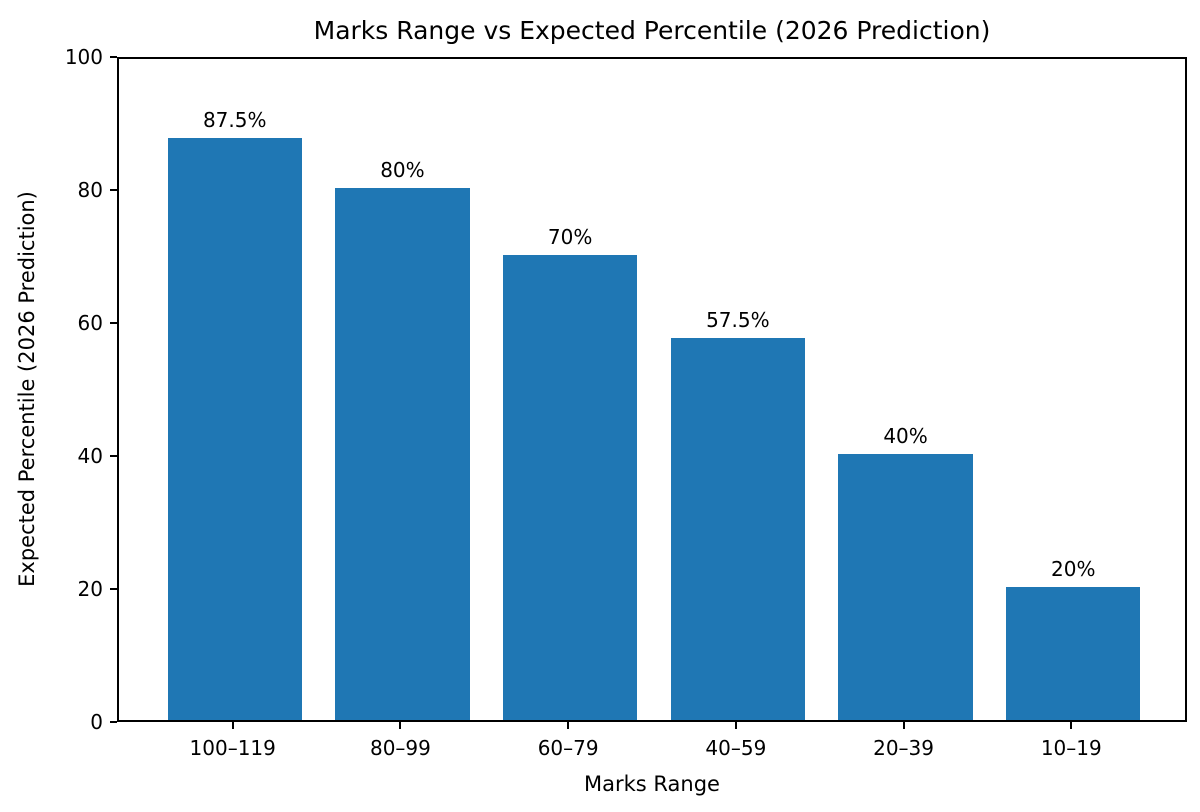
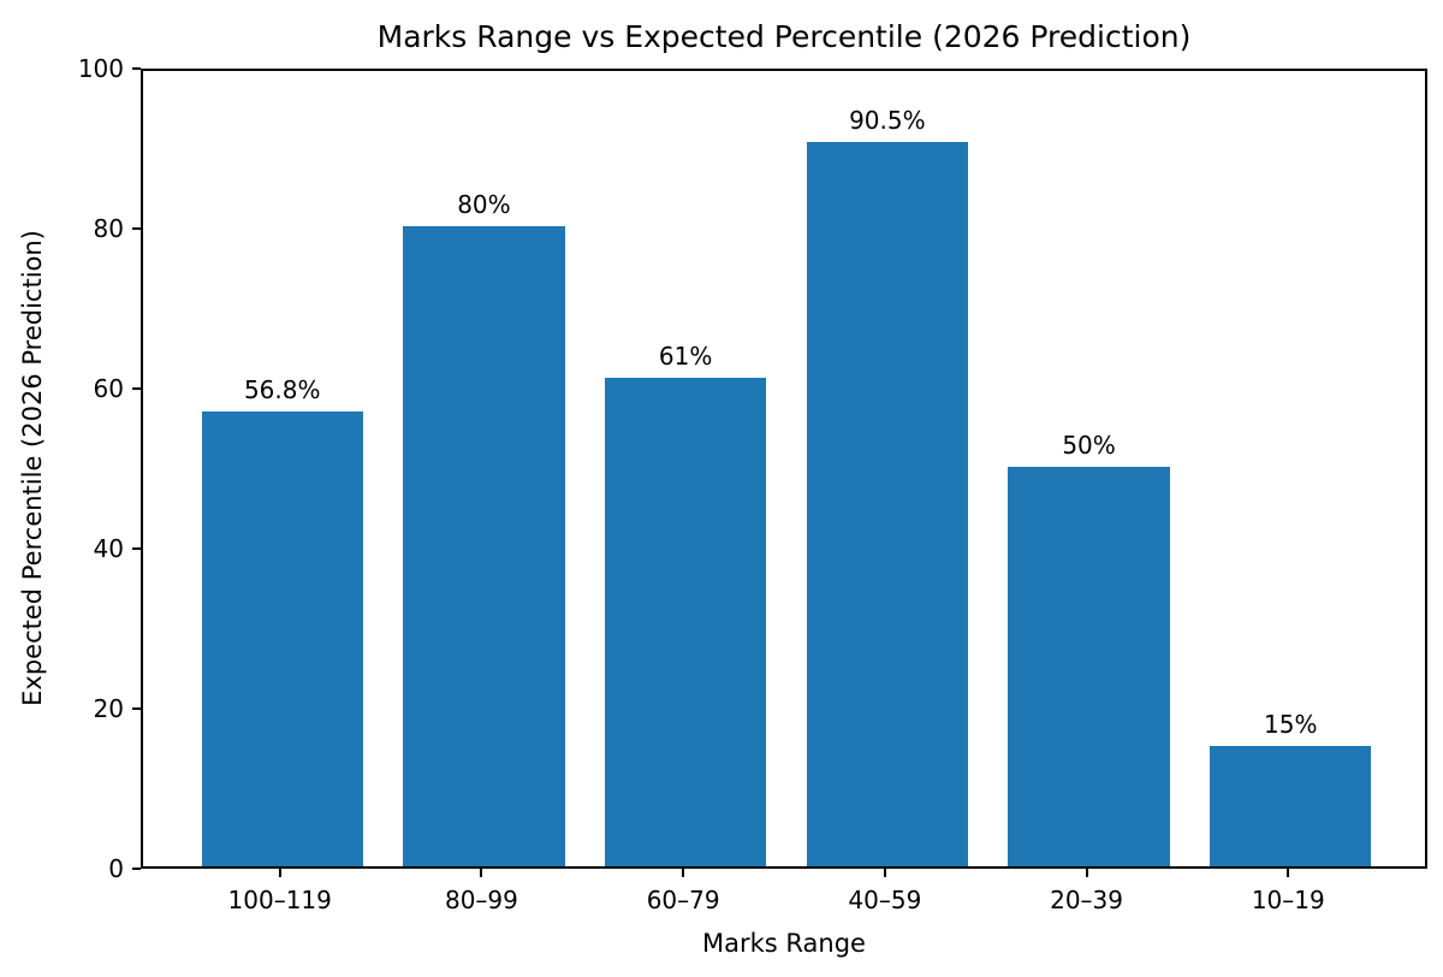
100–119: 87.5% -> 56.8%
60–79: 70% -> 61%
40–59: 57.5% -> 90.5%
20–39: 40% -> 50%
10–19: 20% -> 15%
